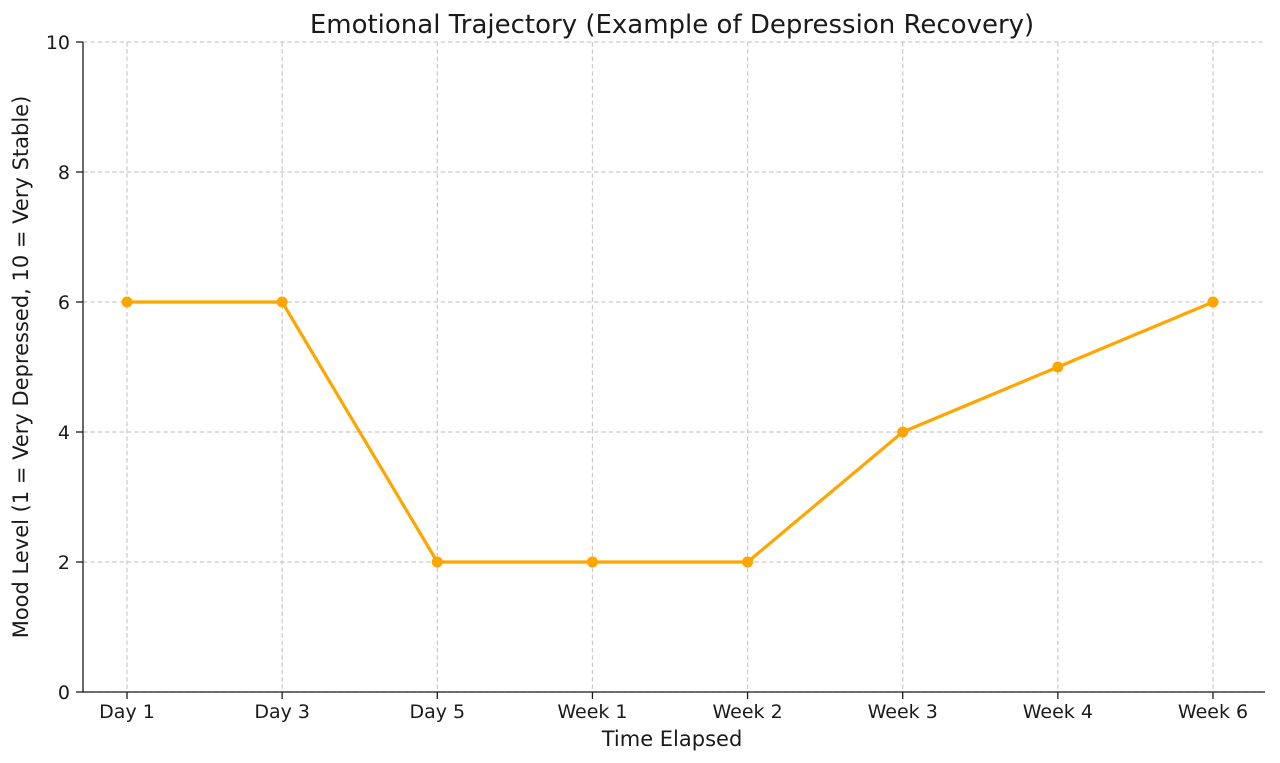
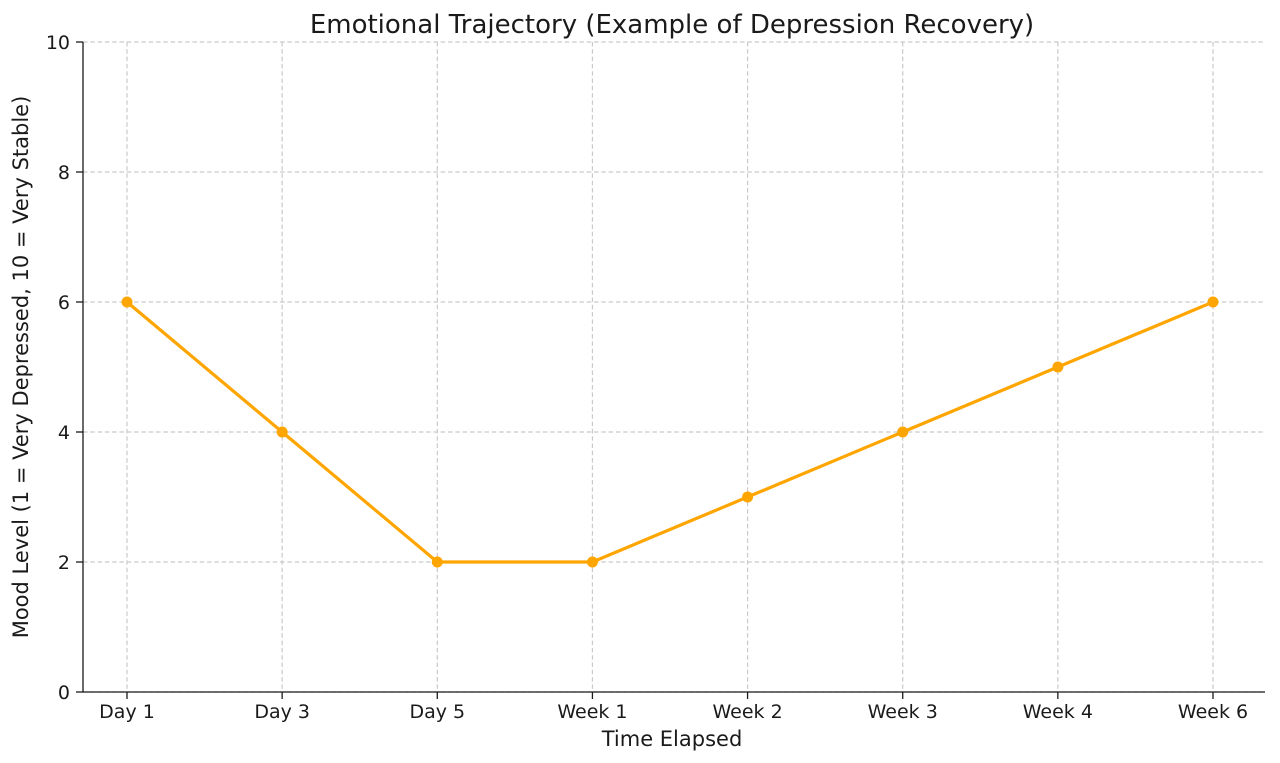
Day 3: 6 -> 4
Week 2: 2 -> 3
